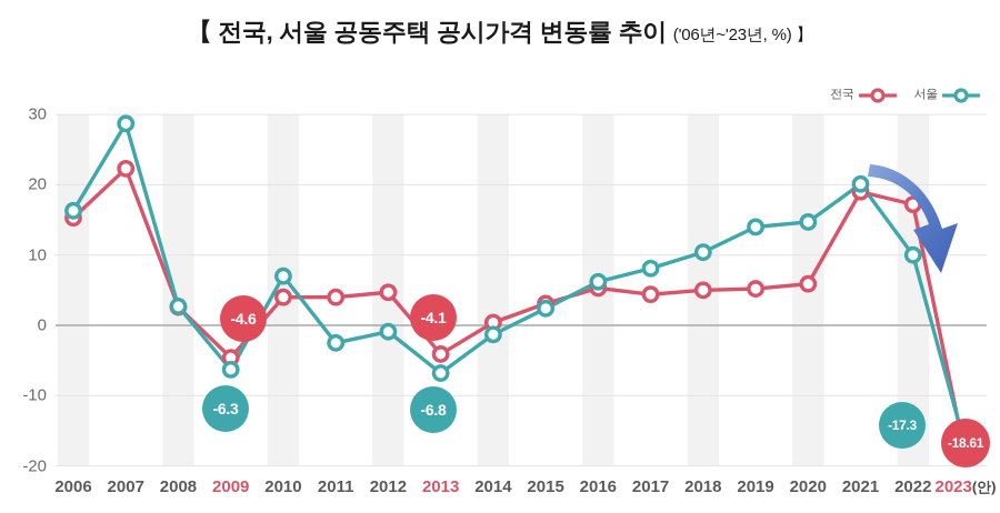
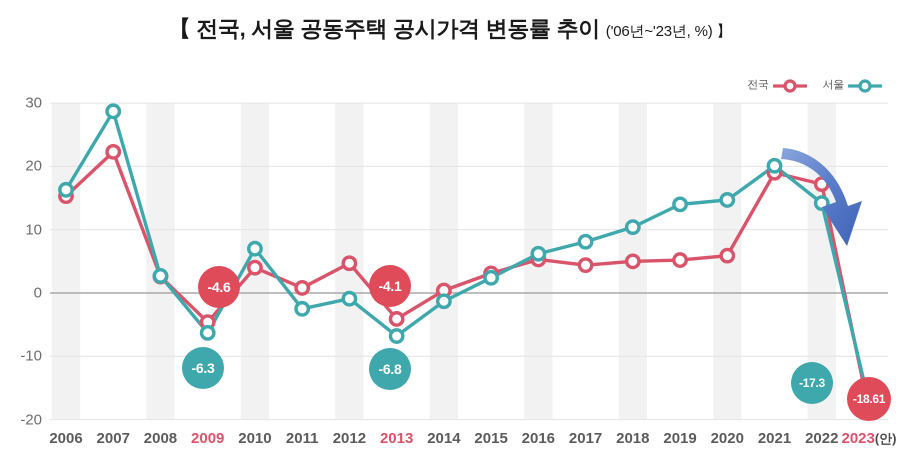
전국/2011: 4 -> 1
서울/2022: 10 -> 14
